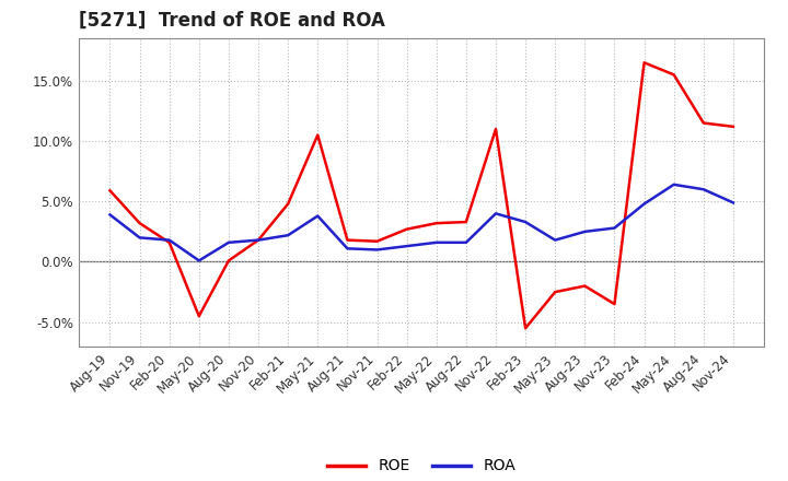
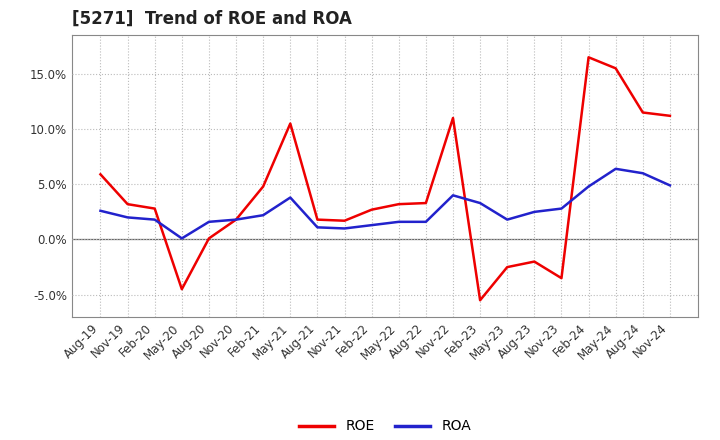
ROA/Aug-19: 3.9% -> 2.6%
ROE/Feb-20: 1.6% -> 2.8%
